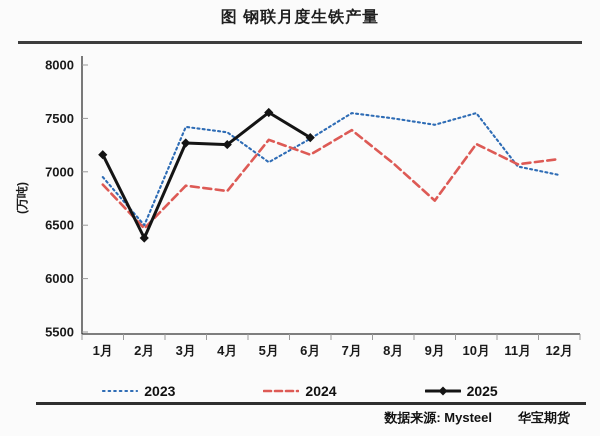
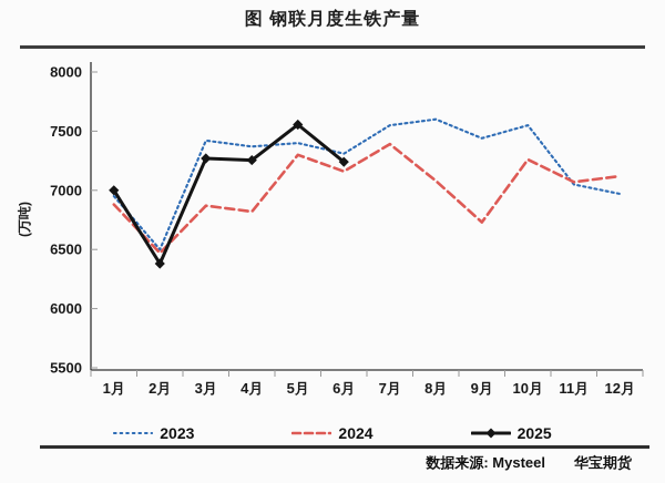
2025/1月: 7160 -> 7000
2023/5月: 7090 -> 7400
2025/6月: 7320 -> 7240
2023/8月: 7500 -> 7600
